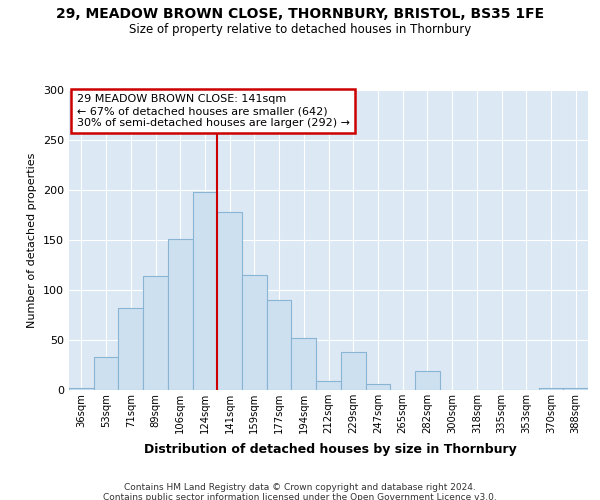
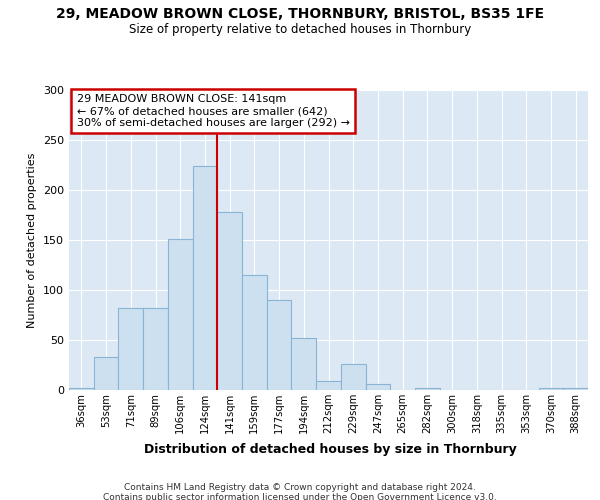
89sqm: 114 -> 82
124sqm: 198 -> 224
229sqm: 38 -> 26
282sqm: 19 -> 2
